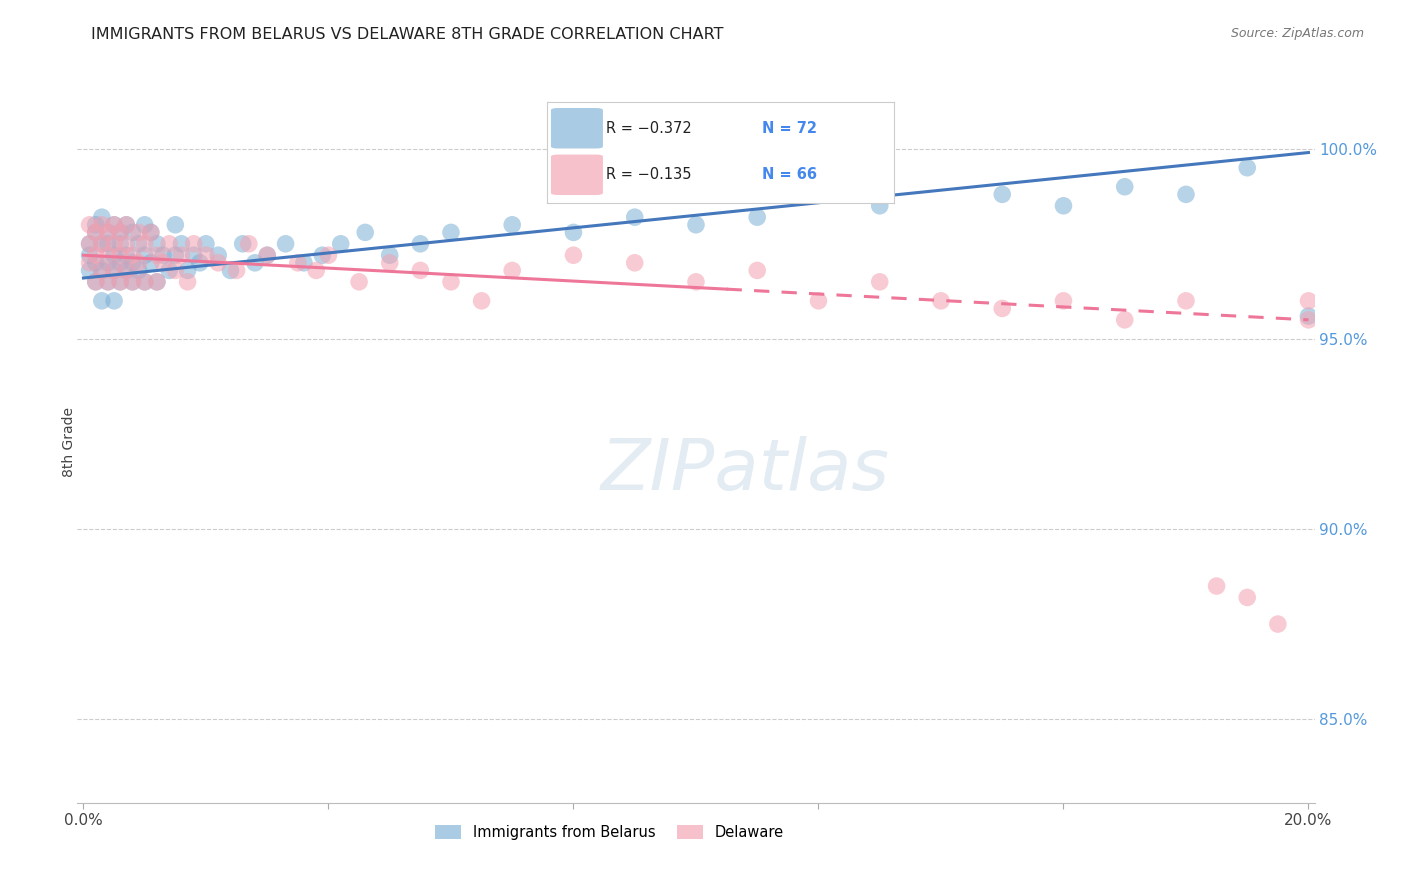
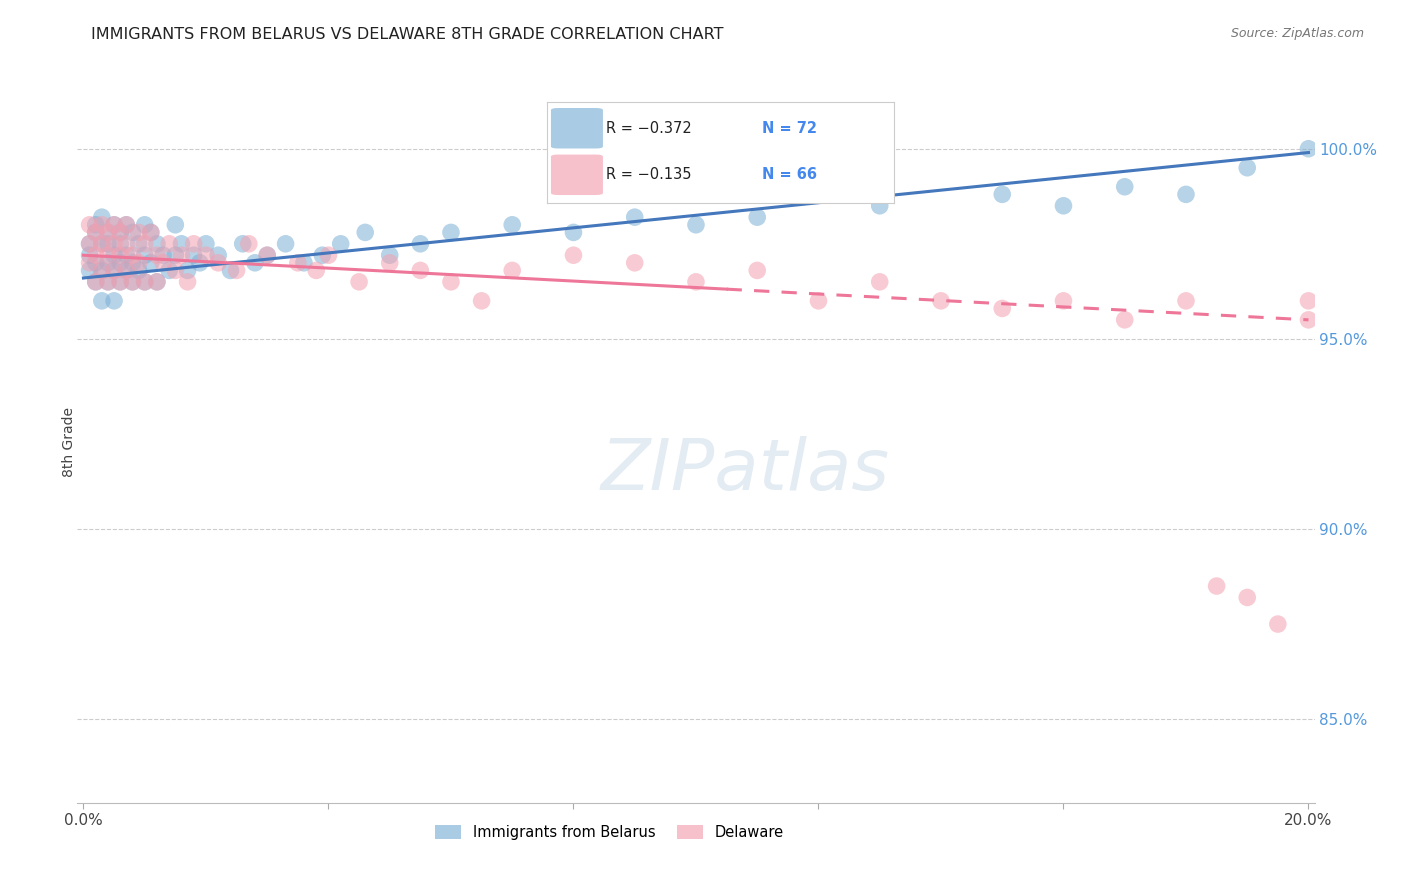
Immigrants from Belarus/20.0%: 95.6% -> 100.0%
